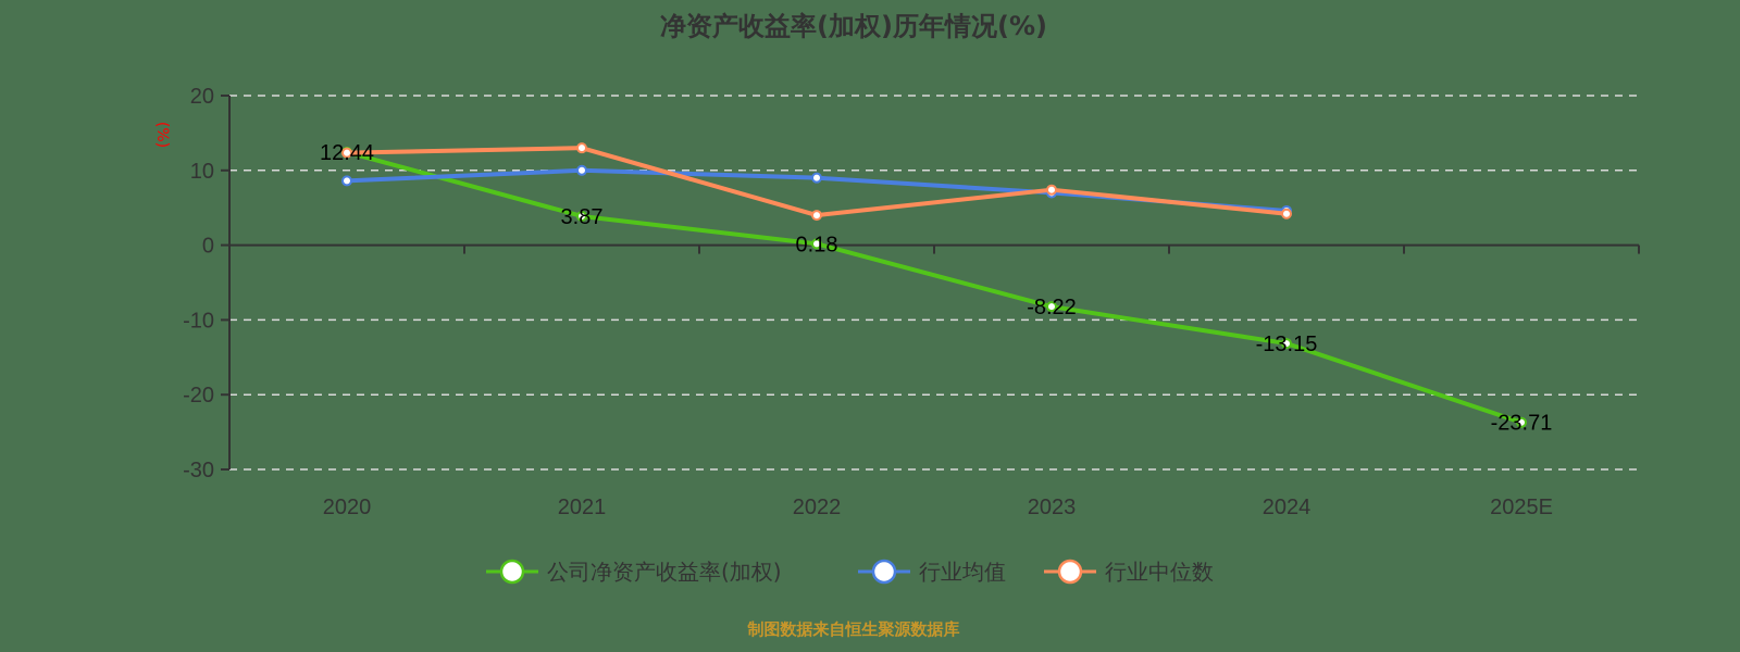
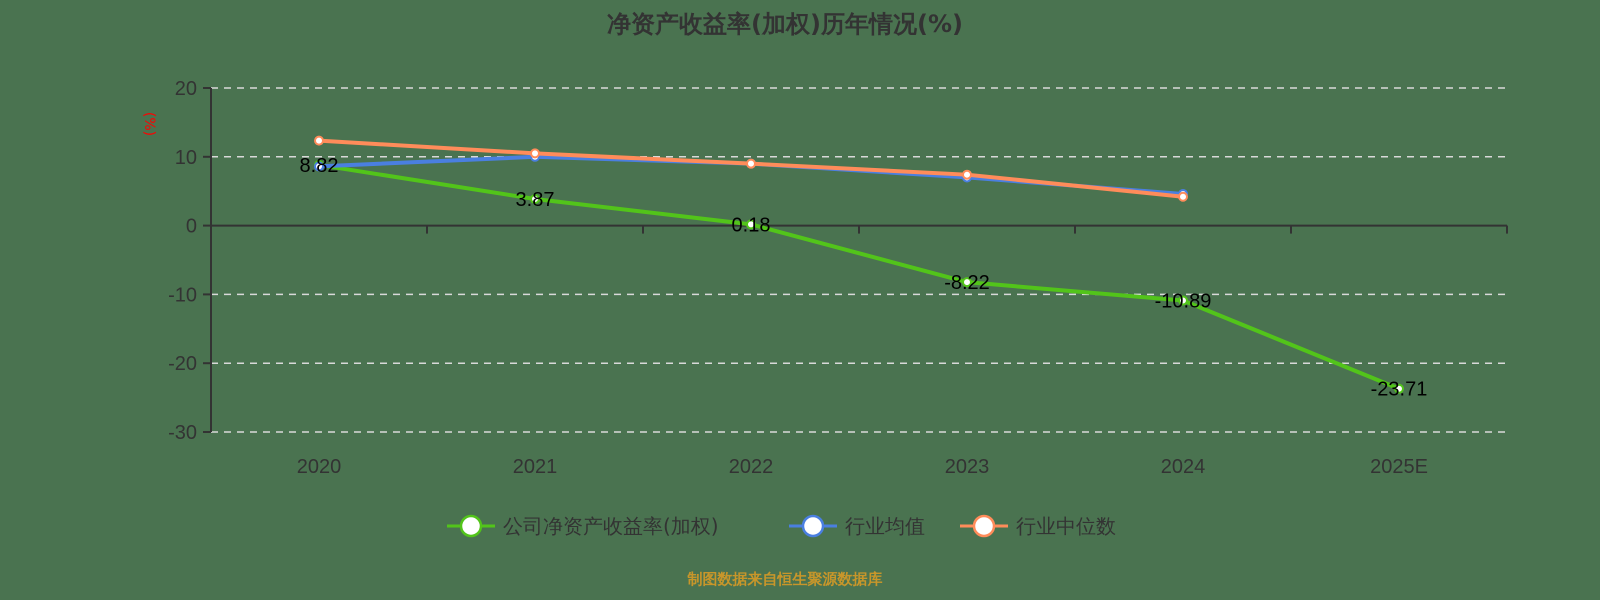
公司净资产收益率(加权)/2020: 12.44 -> 8.82
行业中位数/2021: 13 -> 10
行业中位数/2022: 4 -> 9
公司净资产收益率(加权)/2024: -13.15 -> -10.89
